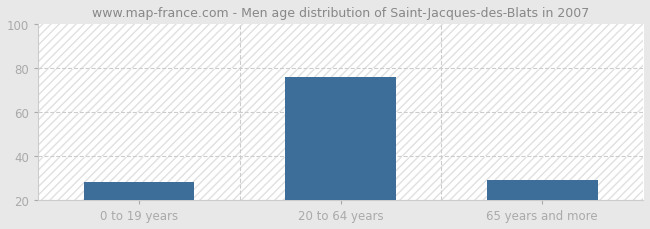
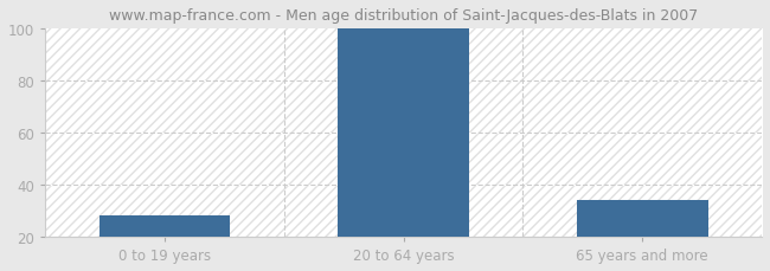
20 to 64 years: 76 -> 100
65 years and more: 29 -> 34
